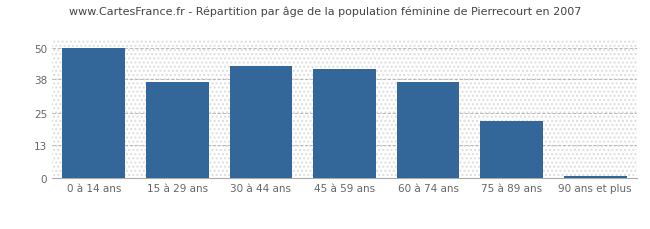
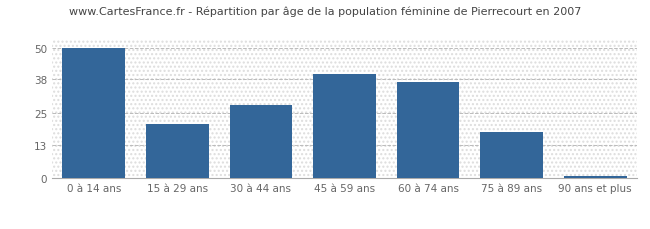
15 à 29 ans: 37 -> 21
30 à 44 ans: 43 -> 28
45 à 59 ans: 42 -> 40
75 à 89 ans: 22 -> 18
